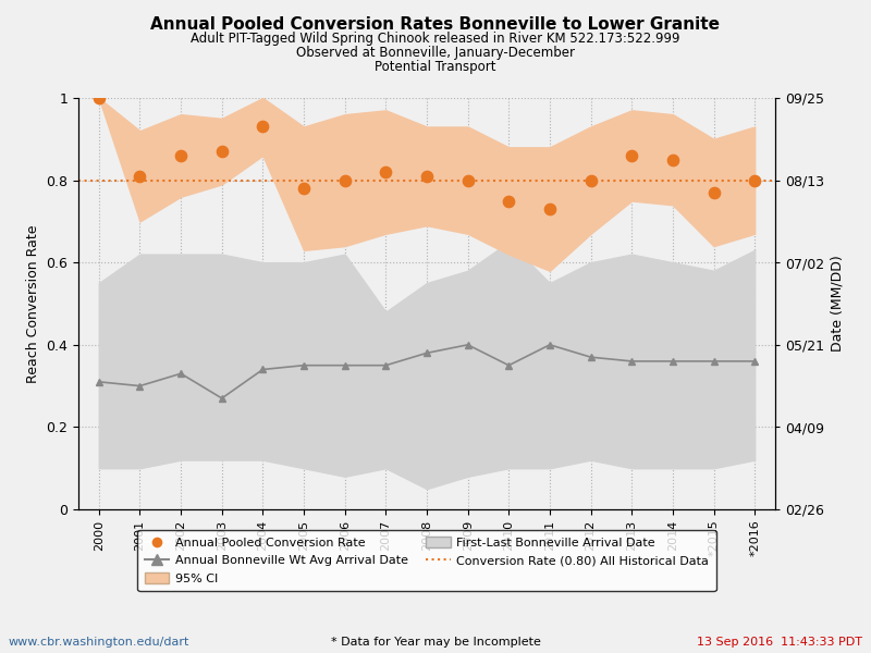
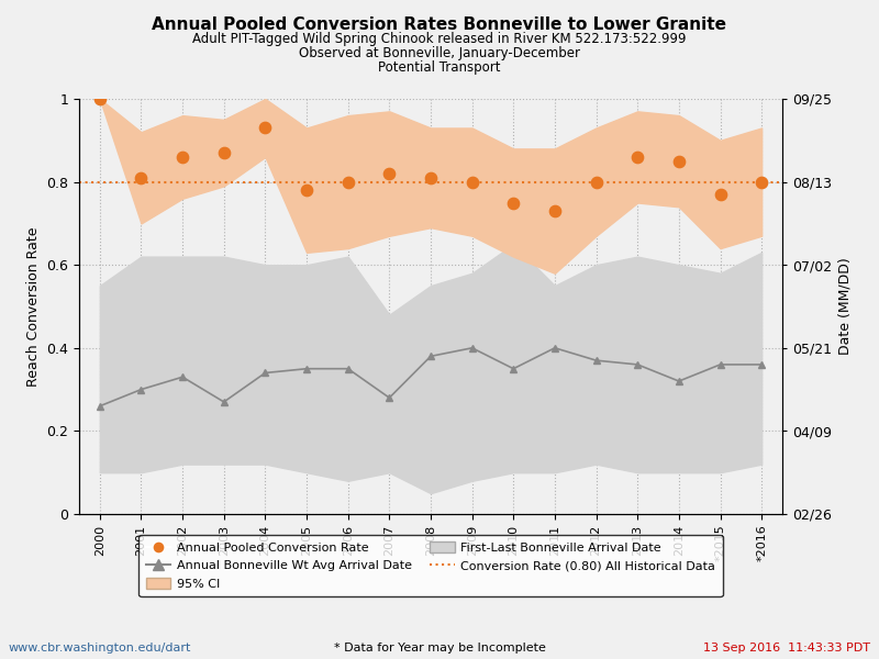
Annual Bonneville Wt Avg Arrival Date/2000: 0.31 -> 0.26
Annual Bonneville Wt Avg Arrival Date/2007: 0.35 -> 0.28
Annual Bonneville Wt Avg Arrival Date/2014: 0.36 -> 0.32
